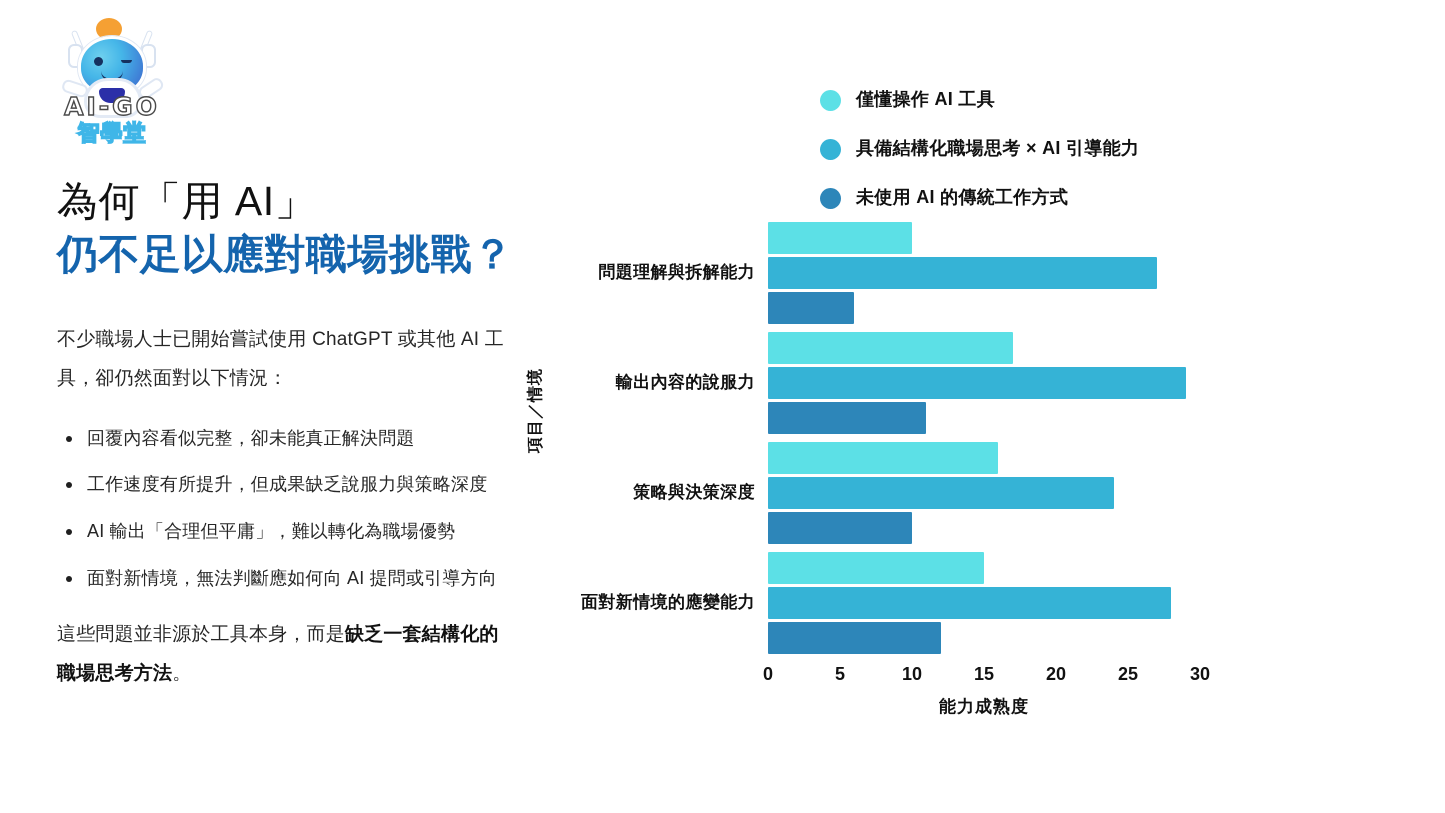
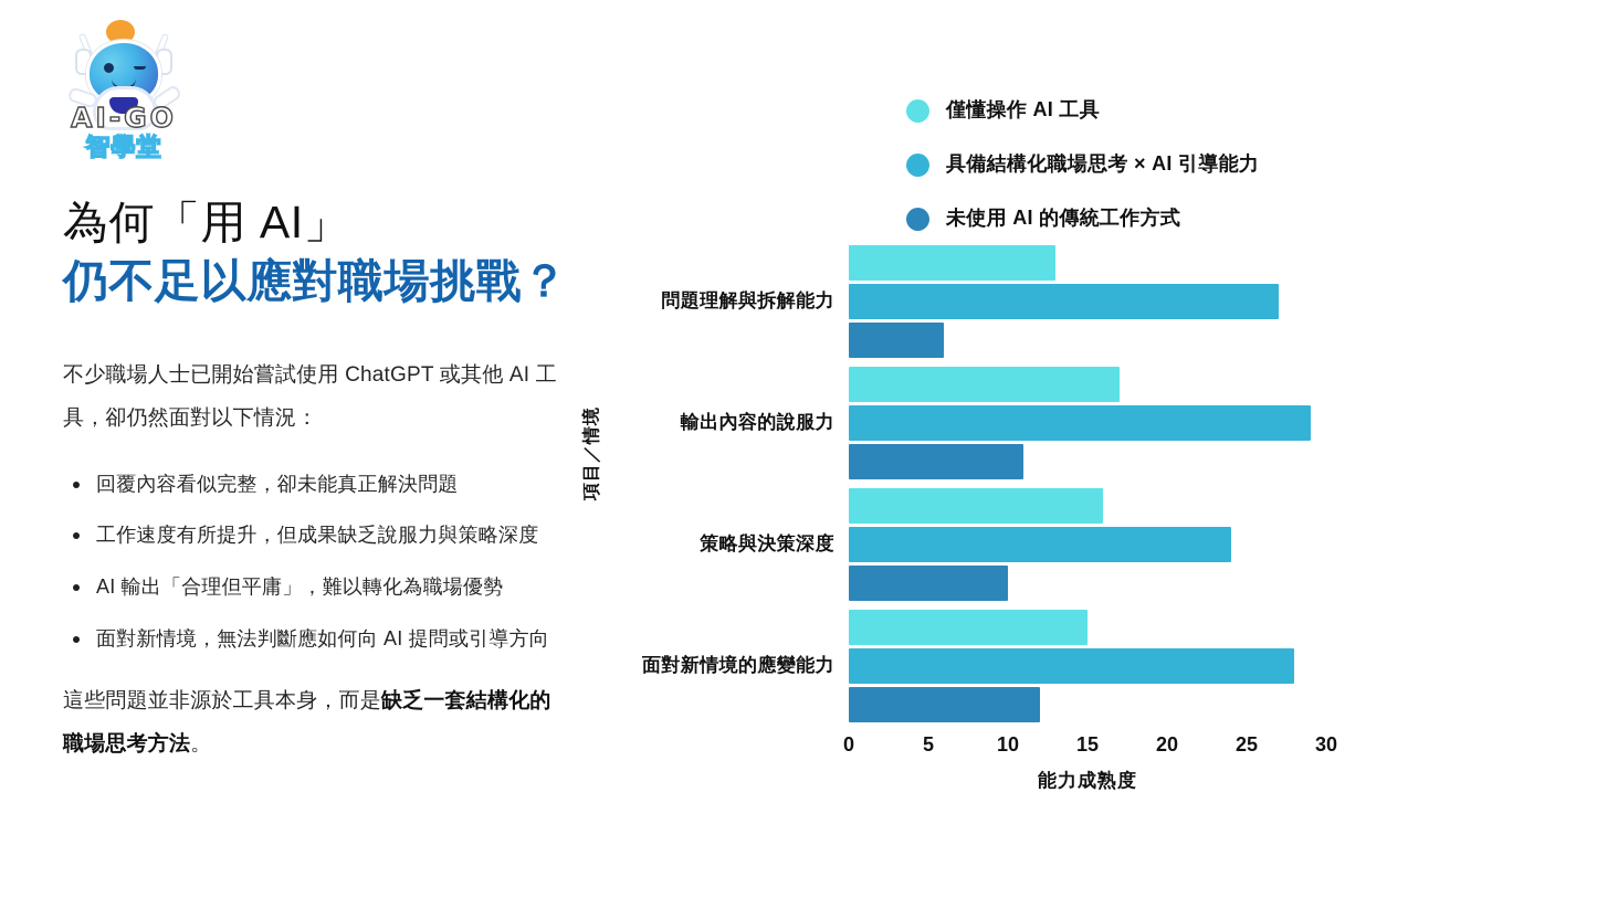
僅懂操作 AI 工具/問題理解與拆解能力: 10 -> 13
